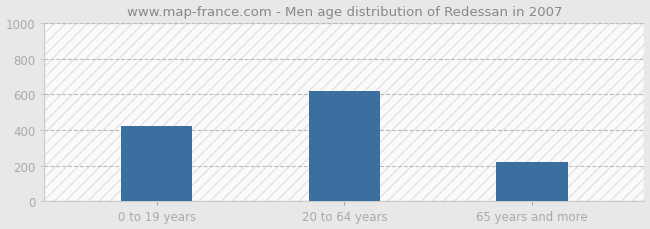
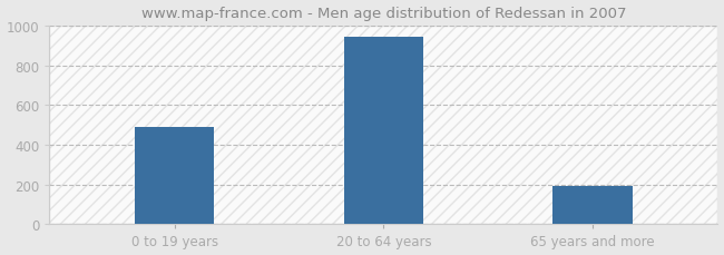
0 to 19 years: 420 -> 490
20 to 64 years: 620 -> 940
65 years and more: 220 -> 190
